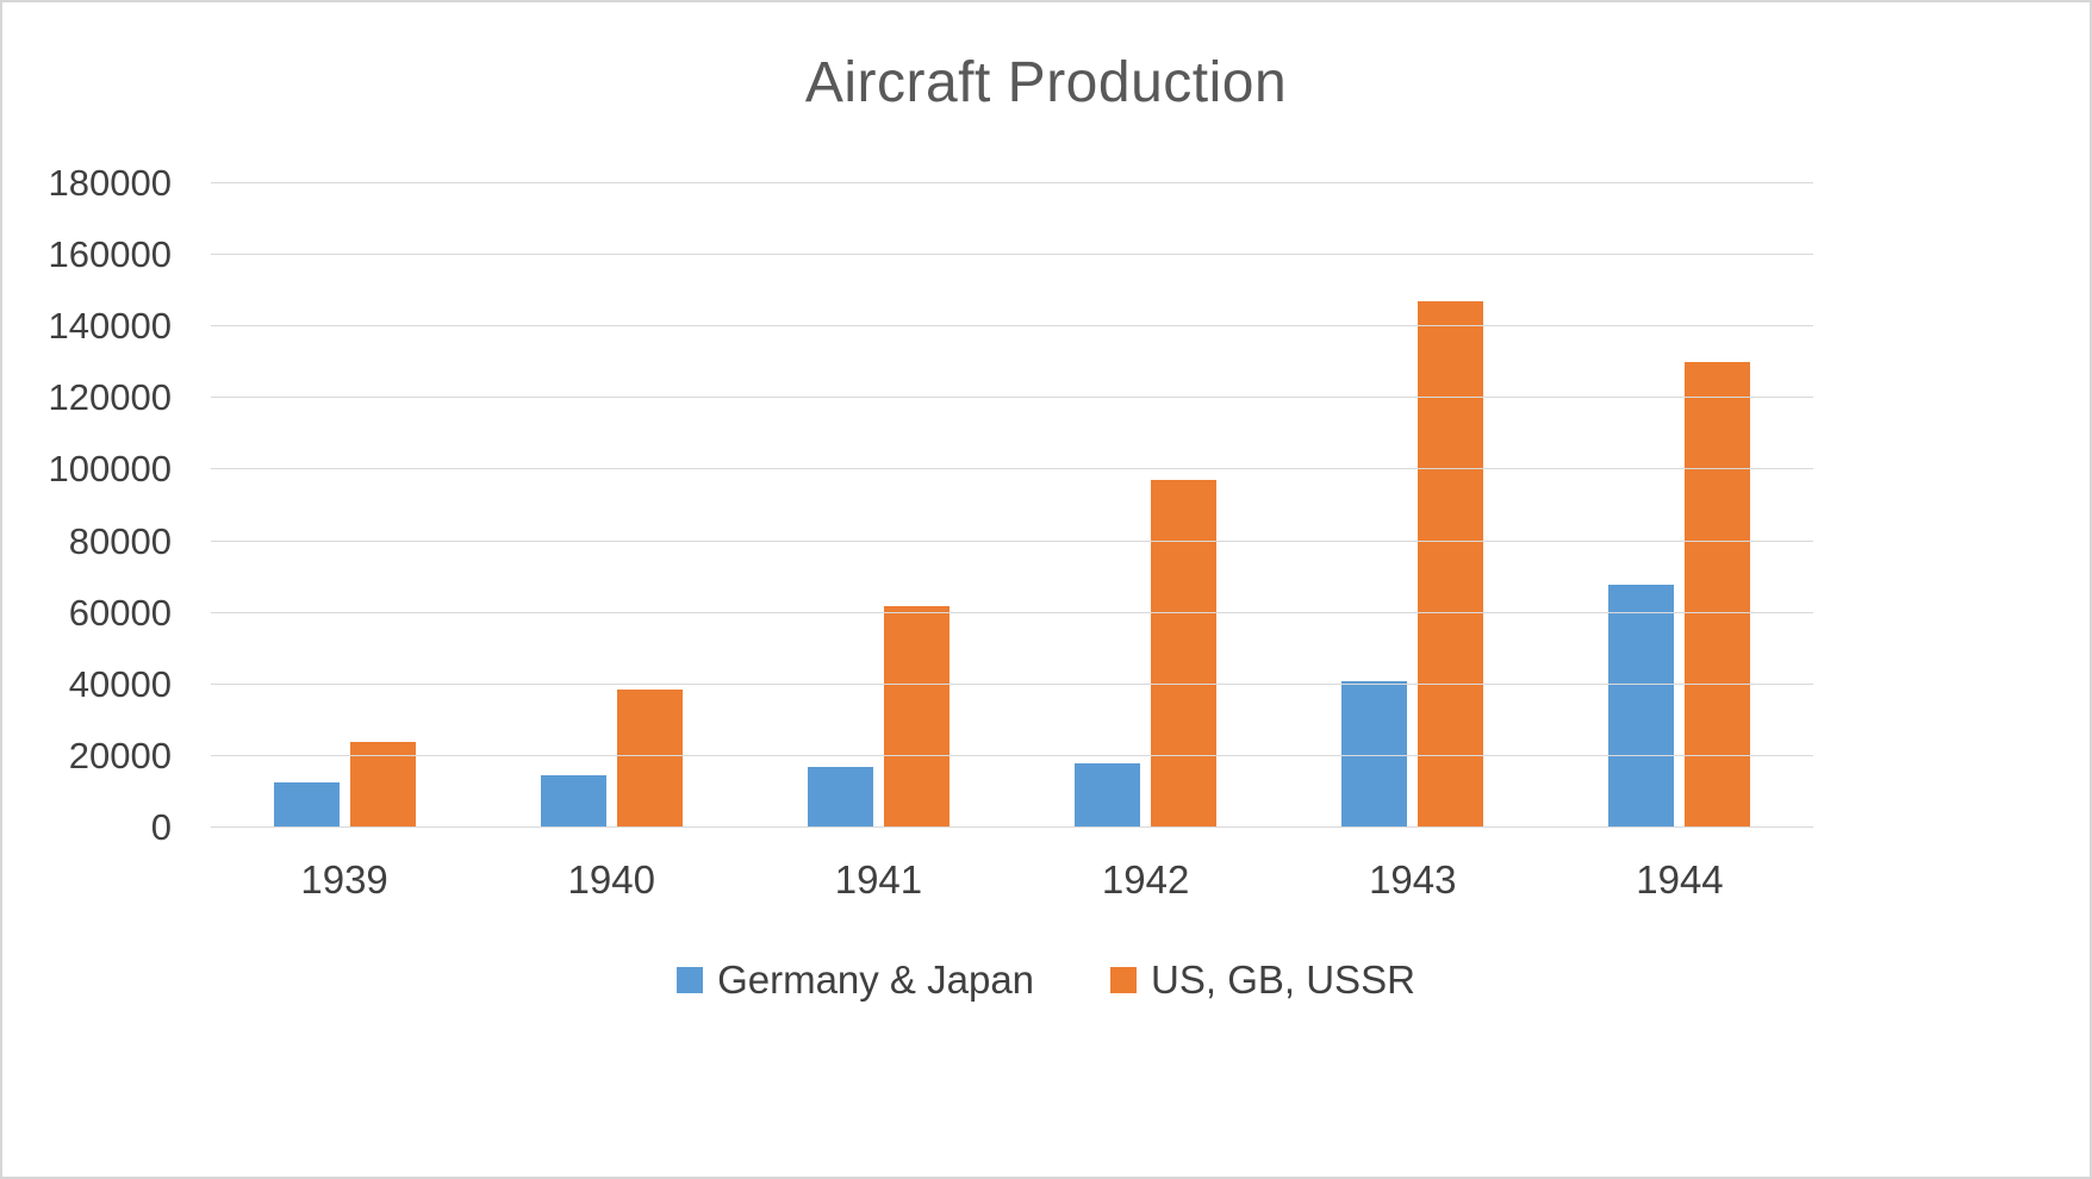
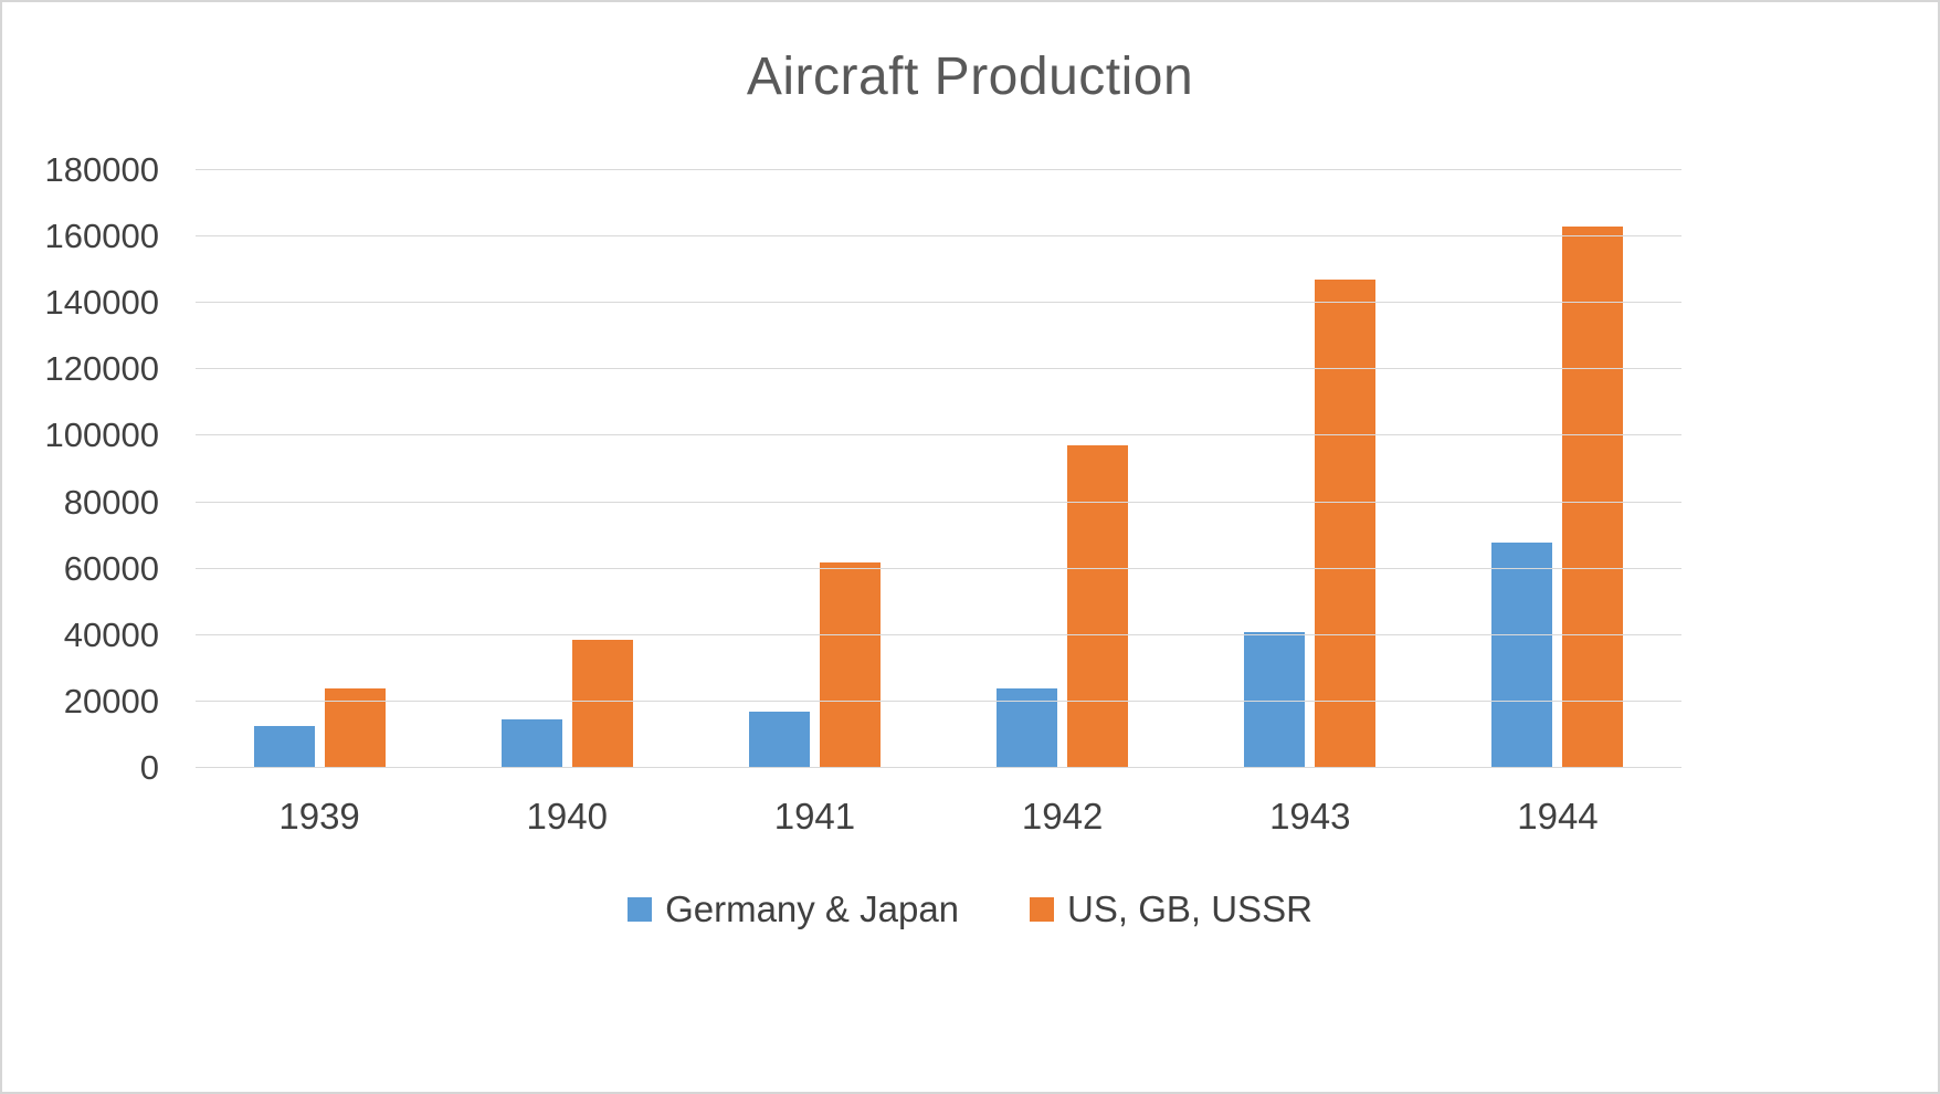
Germany & Japan/1942: 18000 -> 24000
US, GB, USSR/1944: 130000 -> 163000
